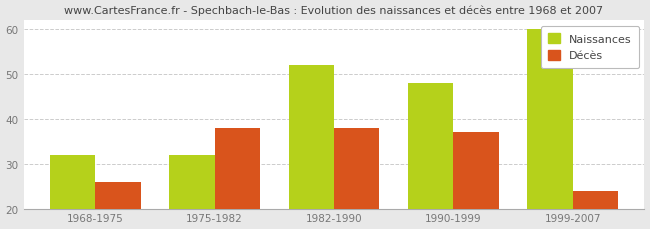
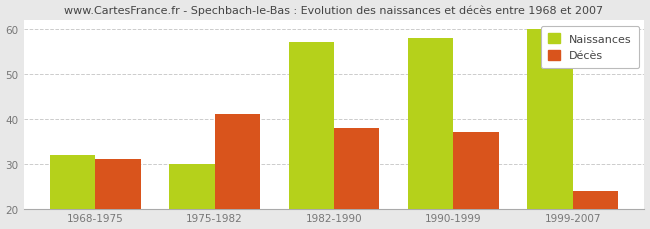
Décès/1968-1975: 26 -> 31
Naissances/1975-1982: 32 -> 30
Décès/1975-1982: 38 -> 41
Naissances/1982-1990: 52 -> 57
Naissances/1990-1999: 48 -> 58
